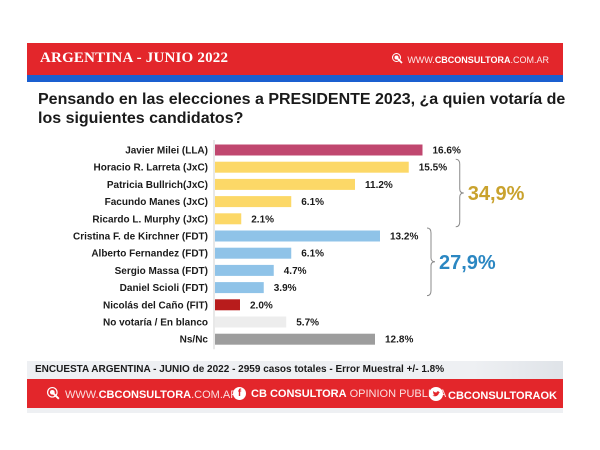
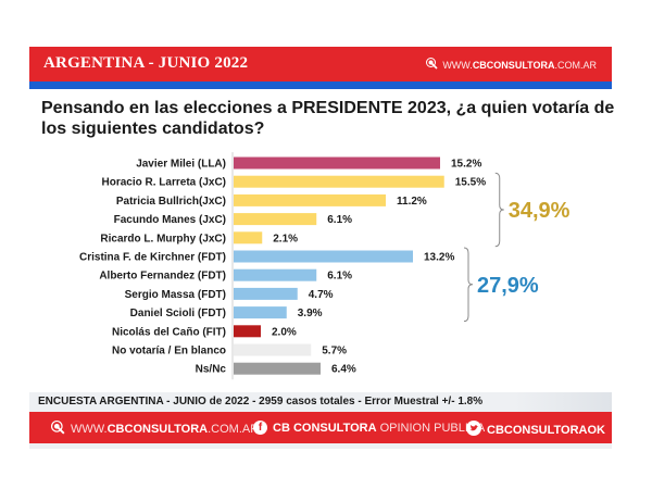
Javier Milei (LLA): 16.6% -> 15.2%
Ns/Nc: 12.8% -> 6.4%
